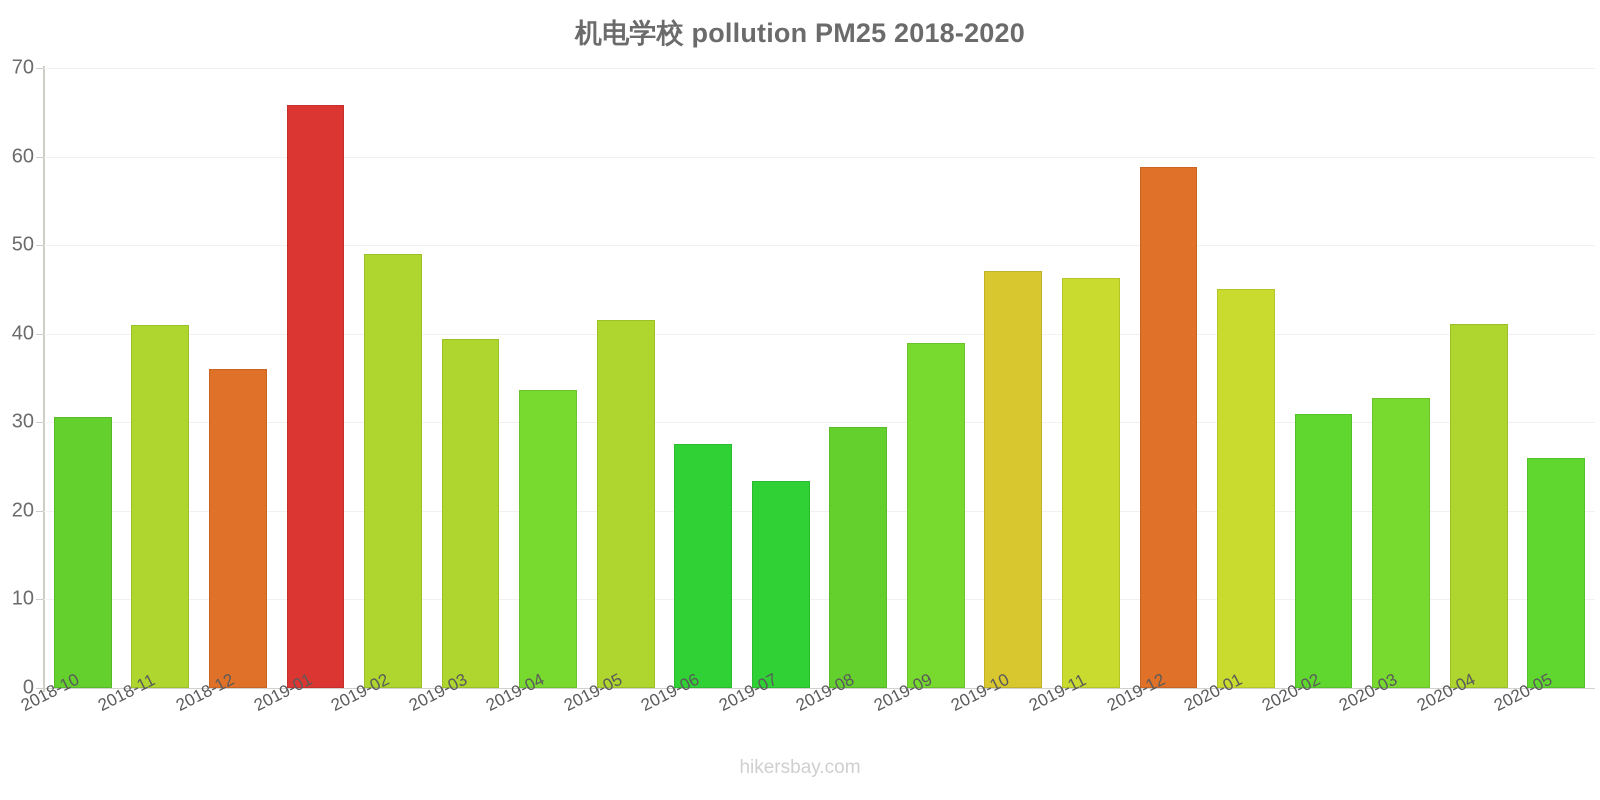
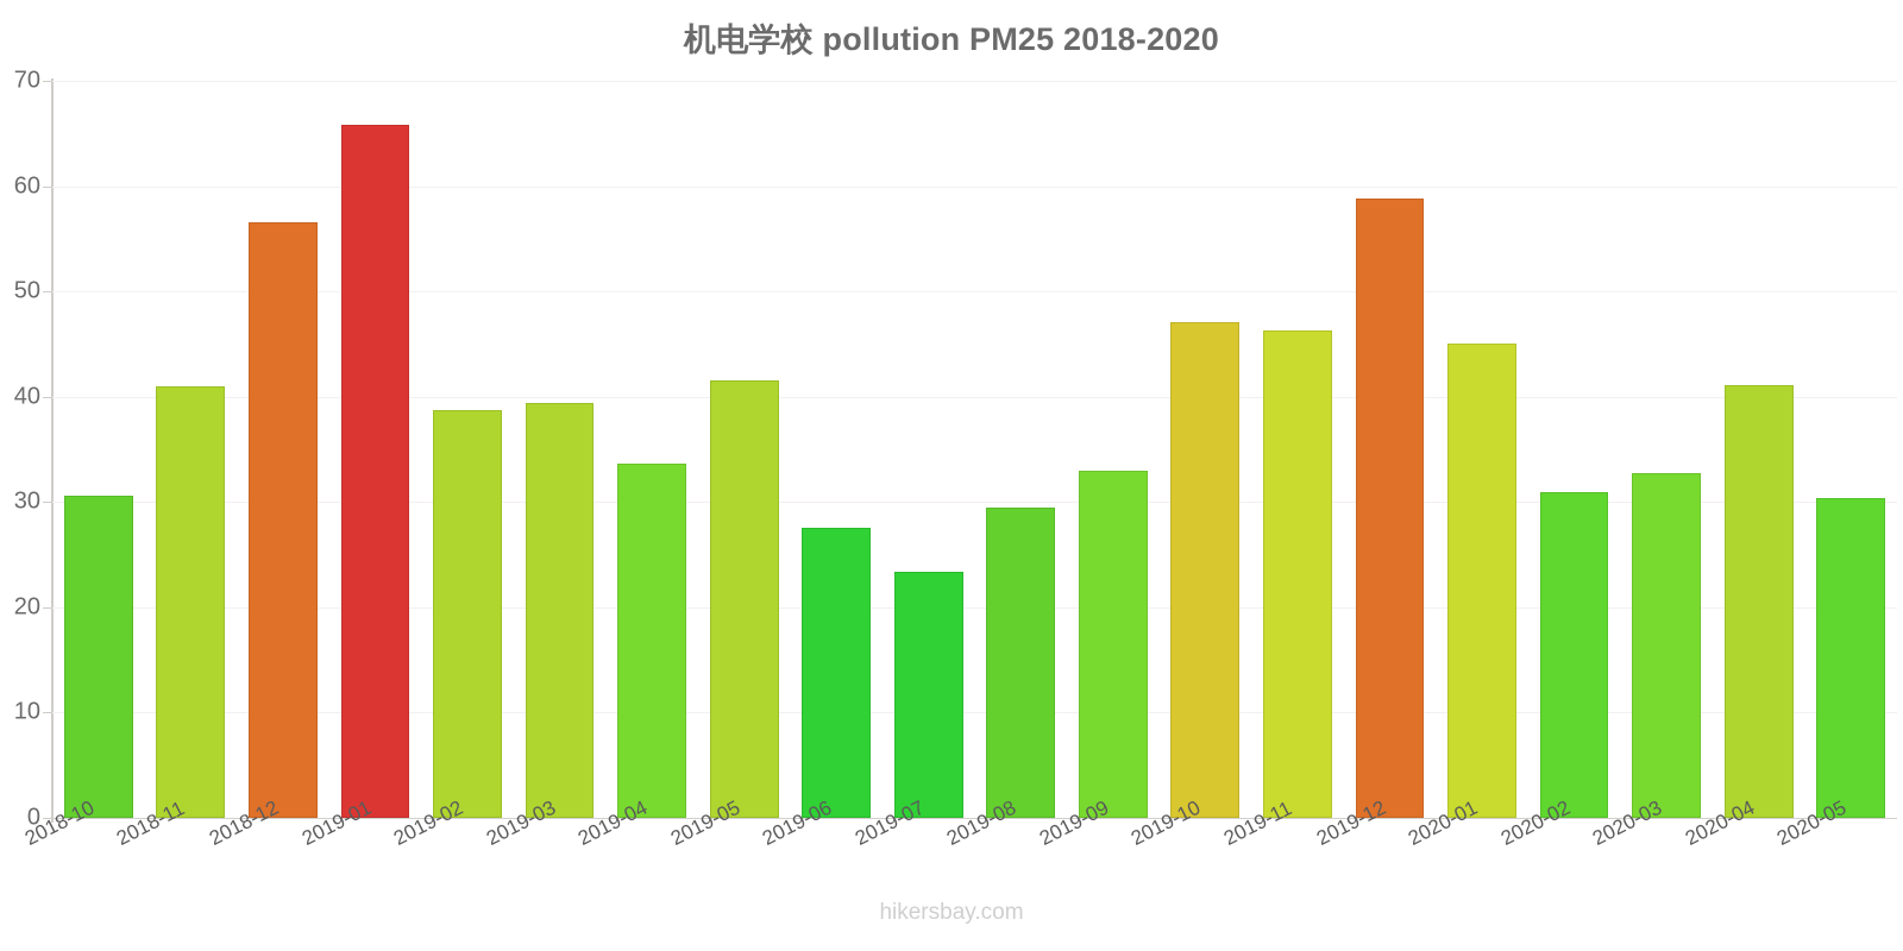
2018-12: 36 -> 57
2019-02: 49 -> 39
2019-09: 39 -> 33
2020-05: 26 -> 30
